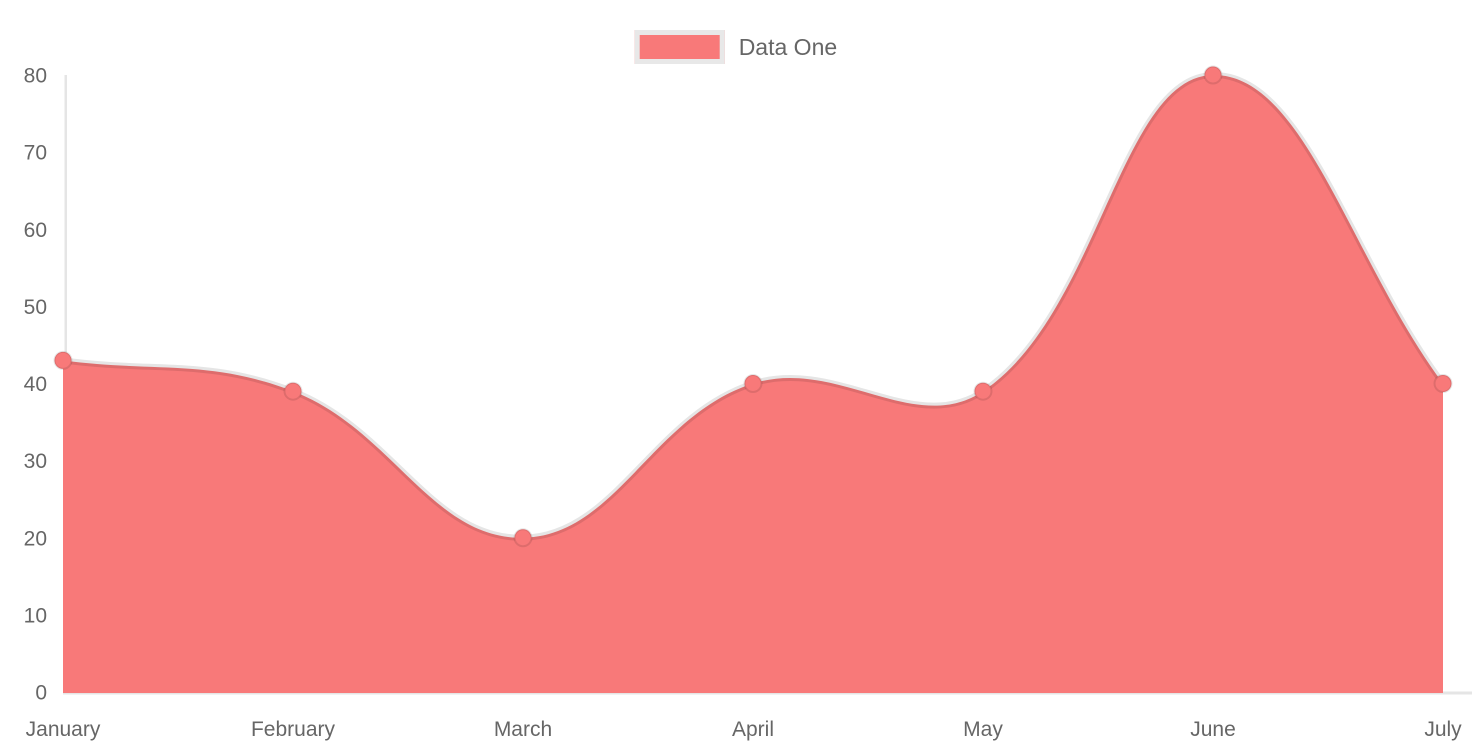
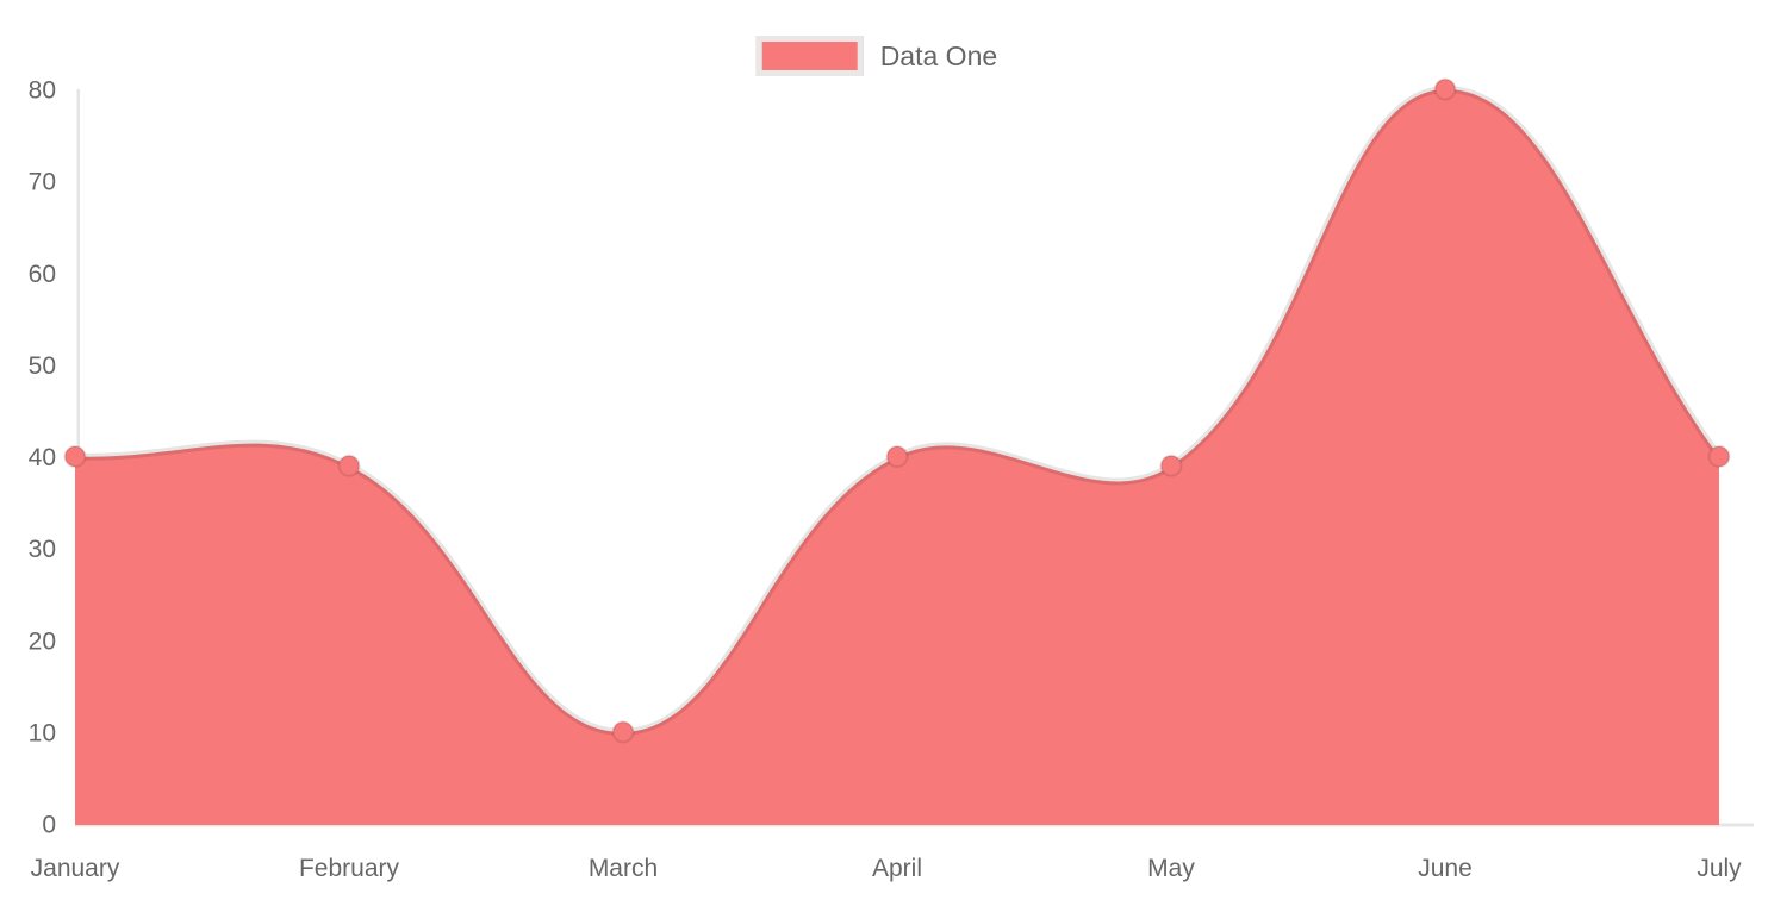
January: 43 -> 40
March: 20 -> 10
